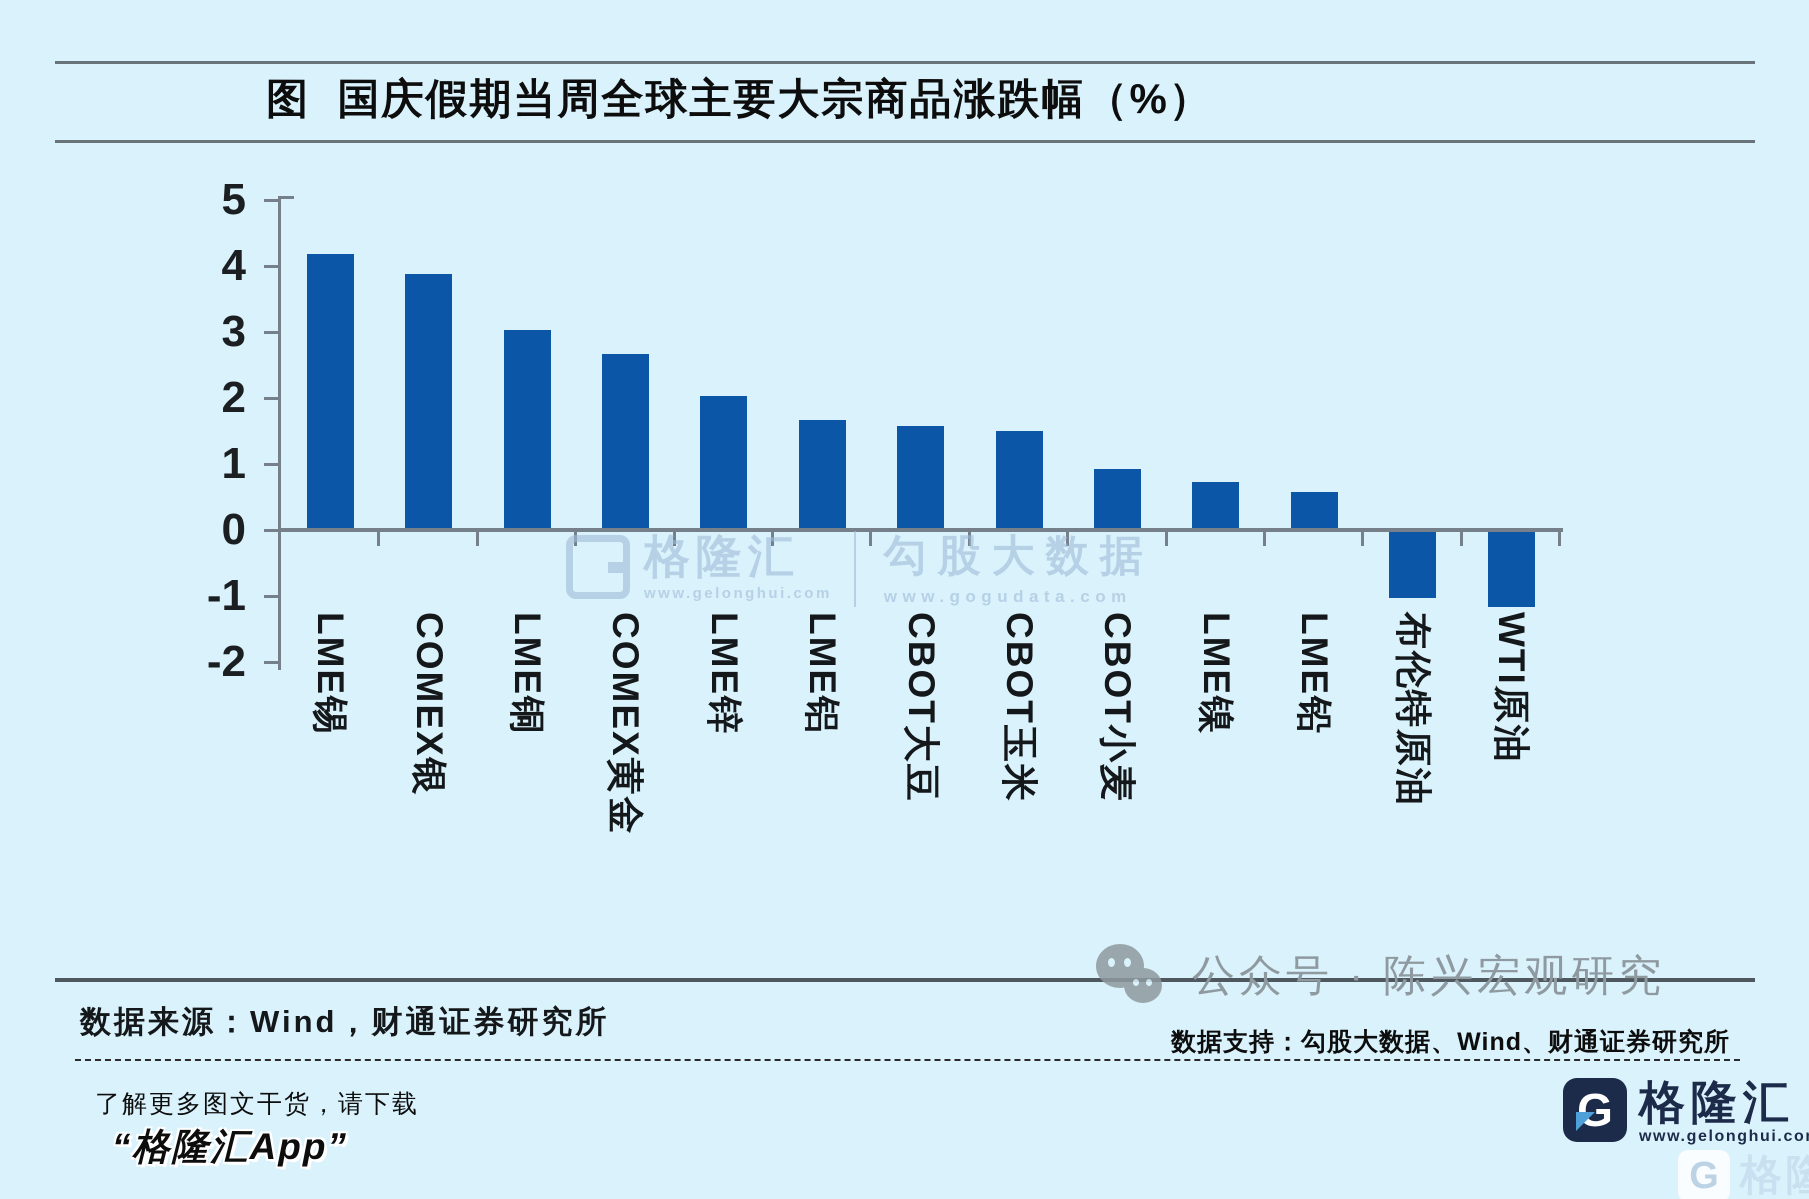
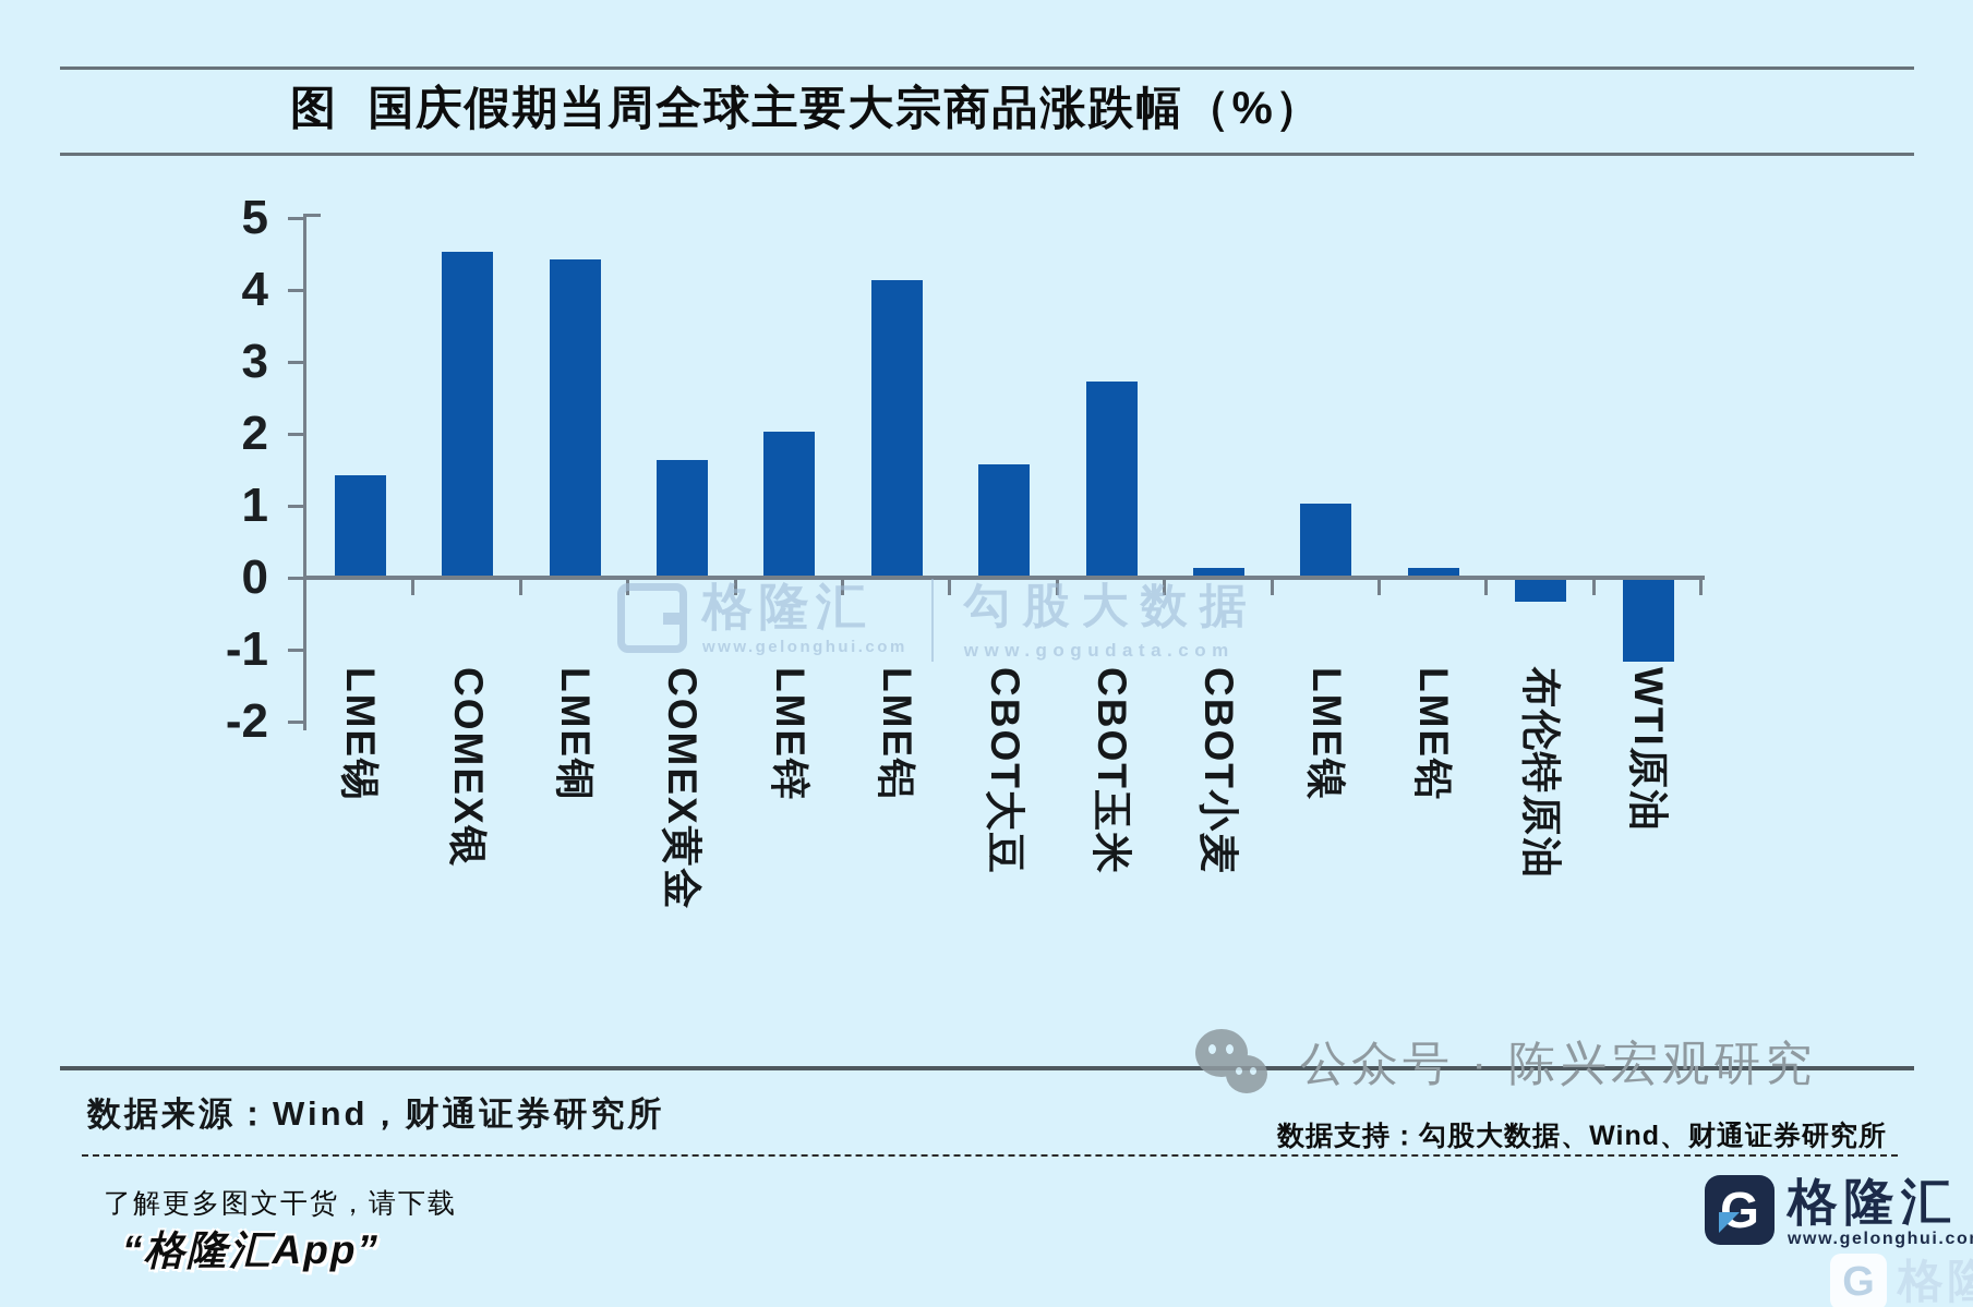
LME锡: 4.2 -> 1.4
COMEX银: 3.9 -> 4.5
LME铜: 3.0 -> 4.4
COMEX黄金: 2.6 -> 1.6
LME铝: 1.6 -> 4.1
CBOT玉米: 1.5 -> 2.7
CBOT小麦: 0.9 -> 0.1
LME镍: 0.7 -> 1.0
LME铅: 0.6 -> 0.1
布伦特原油: -1.0 -> -0.3
